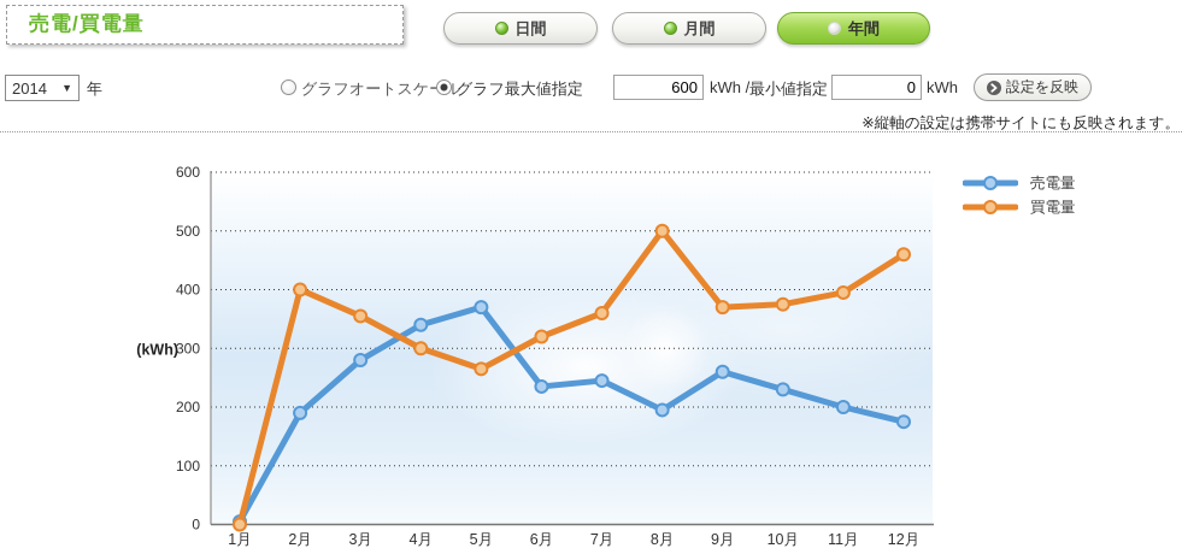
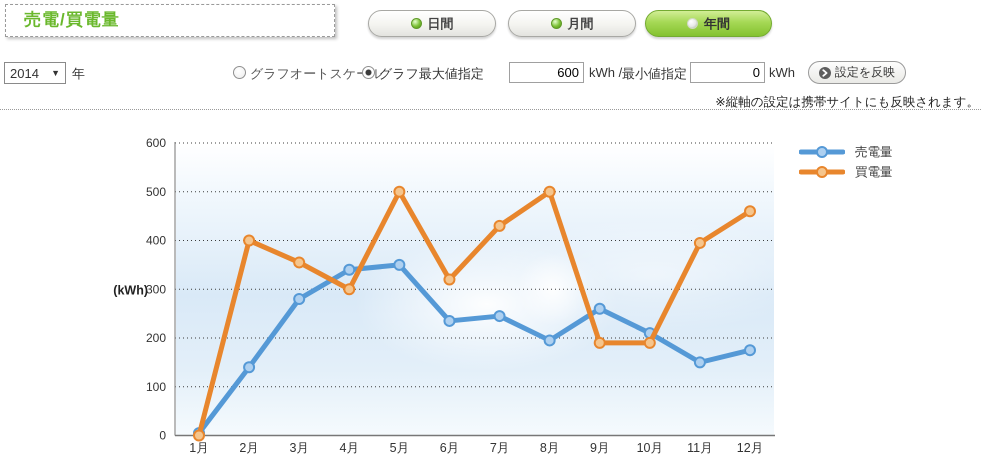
売電量/2月: 190 -> 140
売電量/5月: 370 -> 350
買電量/5月: 260 -> 500
買電量/7月: 360 -> 430
買電量/9月: 370 -> 190
売電量/10月: 230 -> 210
買電量/10月: 380 -> 190
売電量/11月: 200 -> 150
